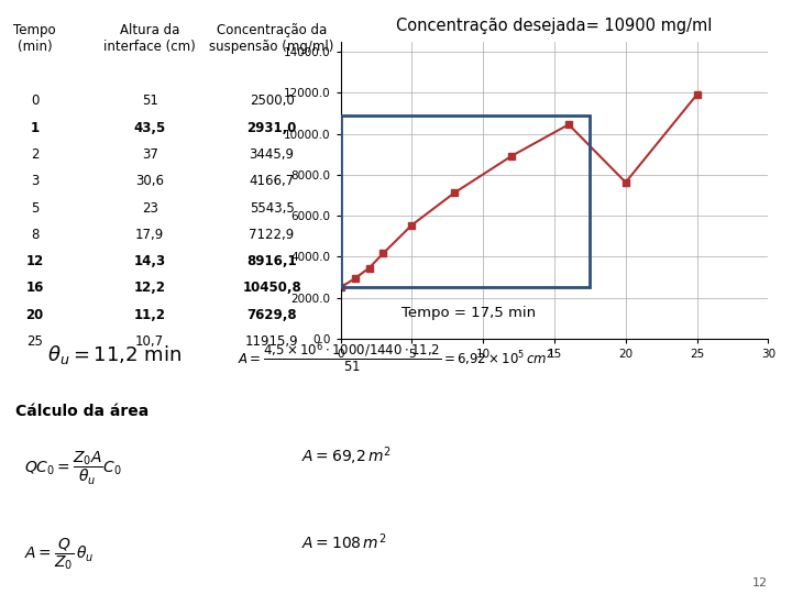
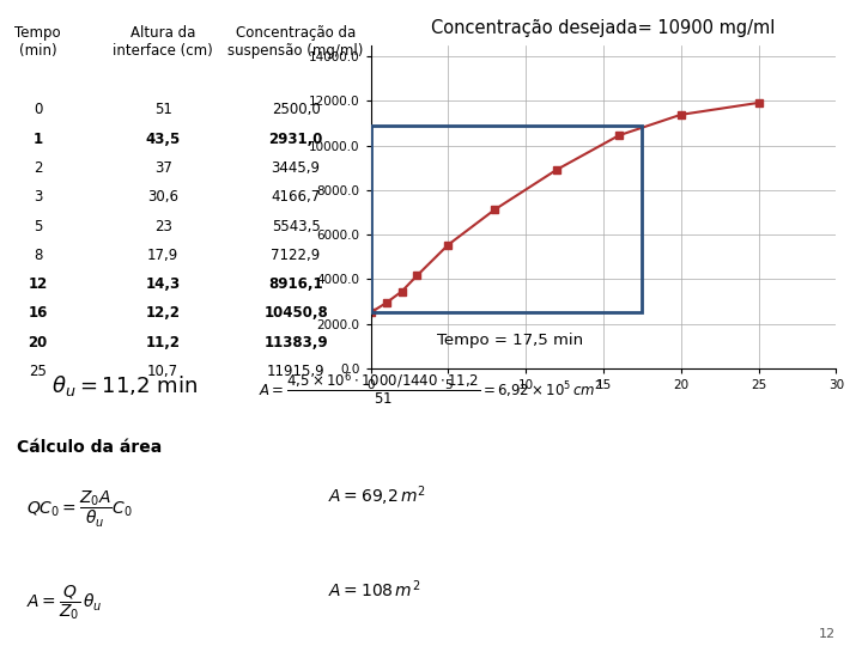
20: 7629,8 -> 11383,9
